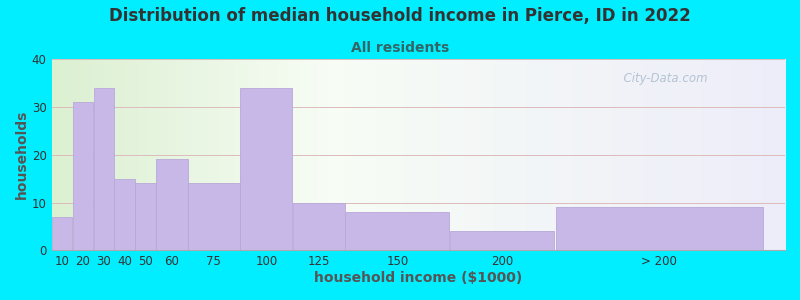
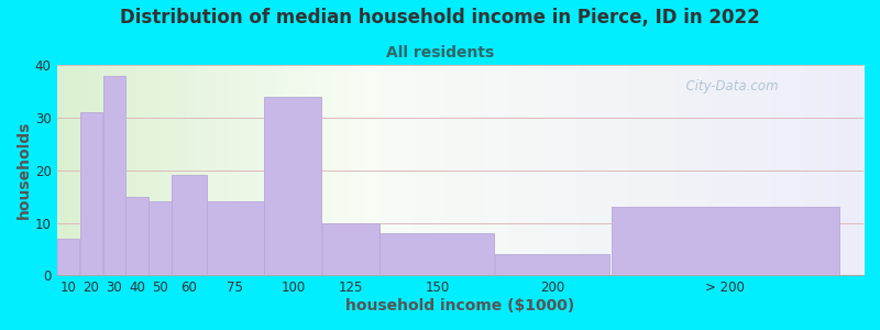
30: 34 -> 38
> 200: 9 -> 13
